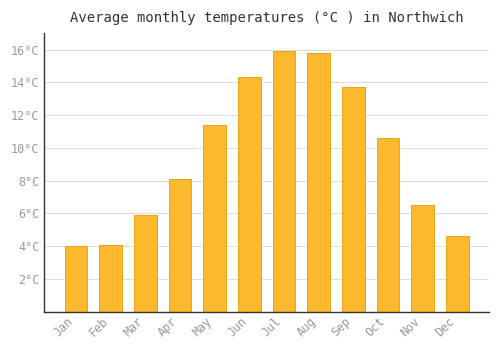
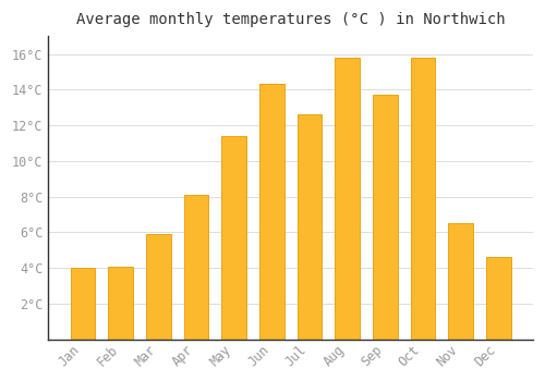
Jul: 15.9°C -> 12.6°C
Oct: 10.6°C -> 15.8°C
